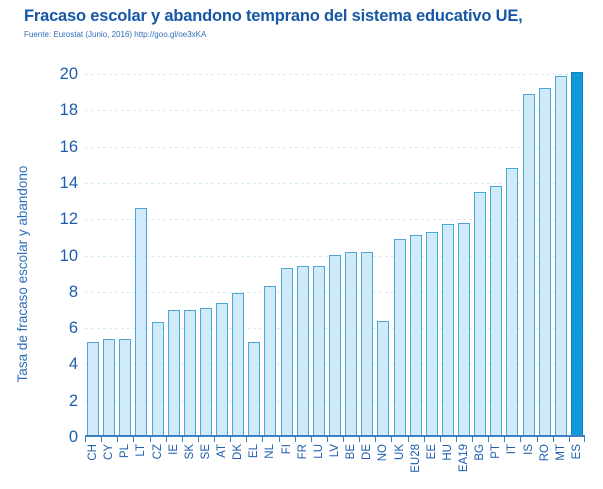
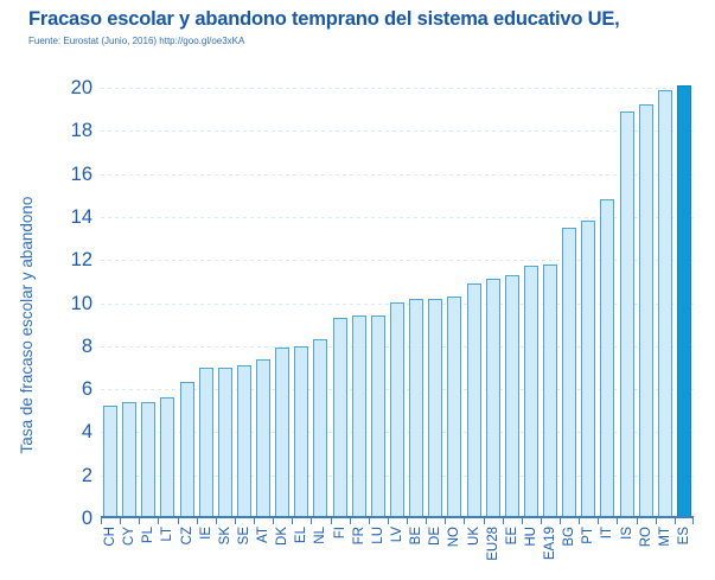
LT: 12.5 -> 5.5
EL: 5.1 -> 7.9
NO: 6.3 -> 10.2
